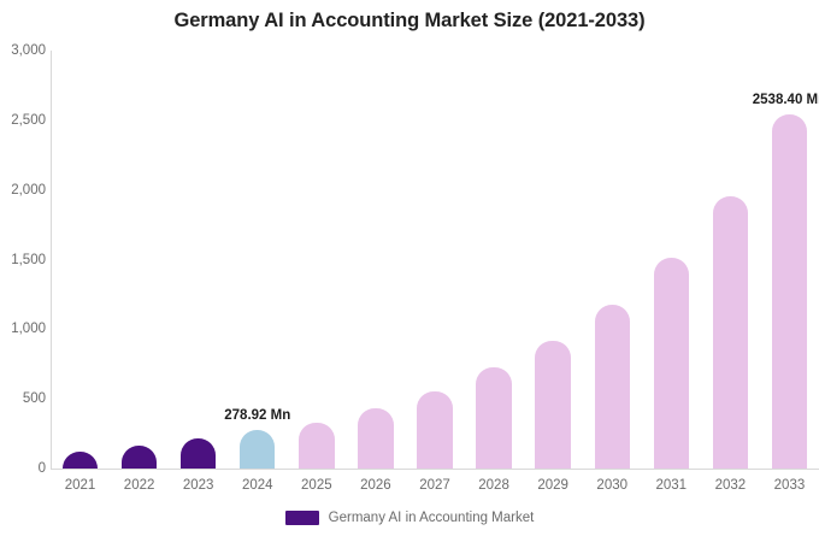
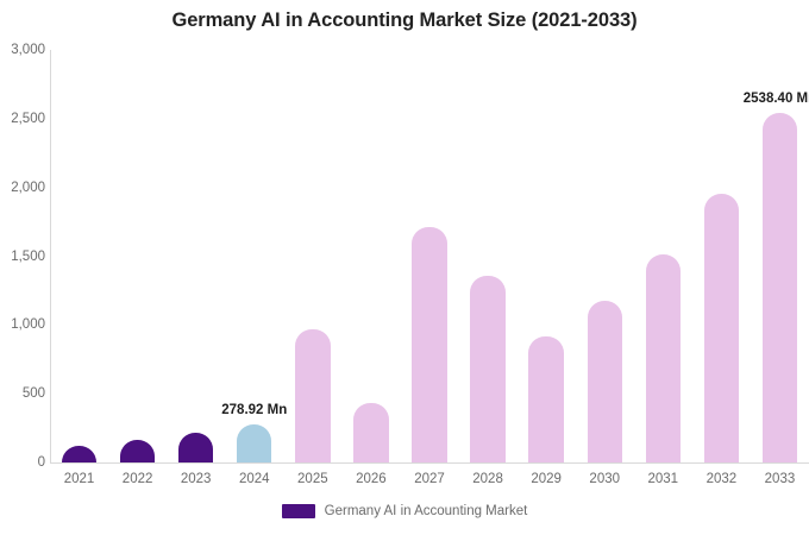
2025: 330 -> 970
2027: 550 -> 1710
2028: 720 -> 1360
